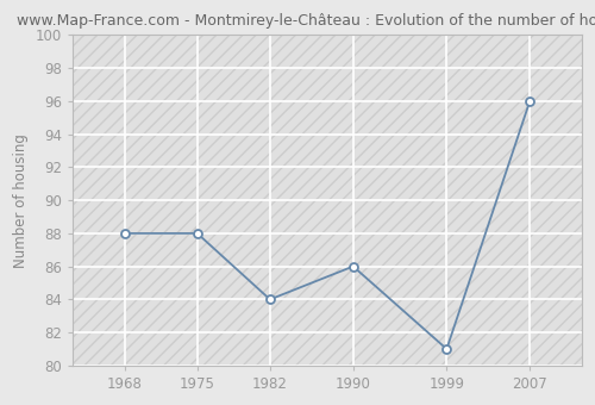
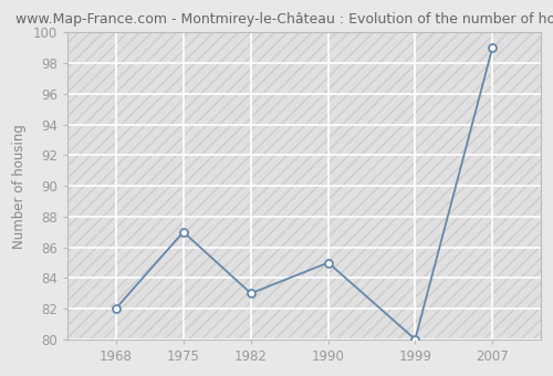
1968: 88 -> 82
1975: 88 -> 87
1982: 84 -> 83
1990: 86 -> 85
1999: 81 -> 80
2007: 96 -> 99
